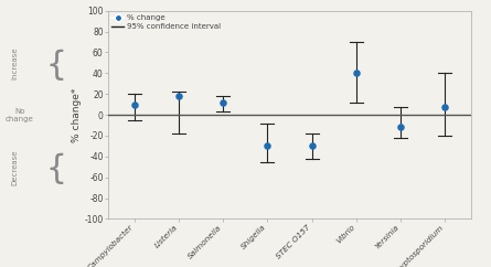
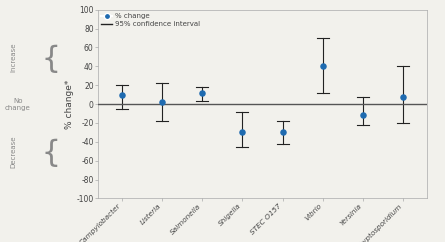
Listeria: 18 -> 2
